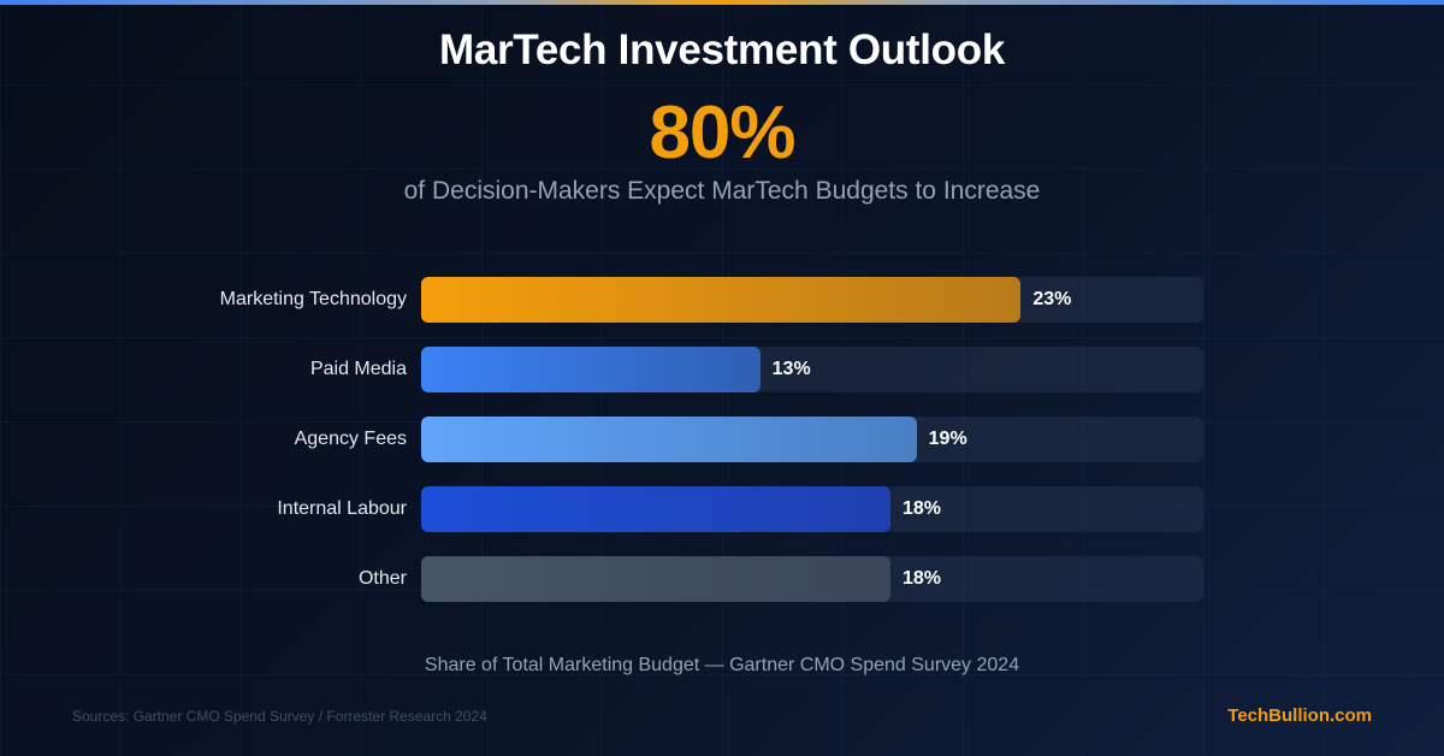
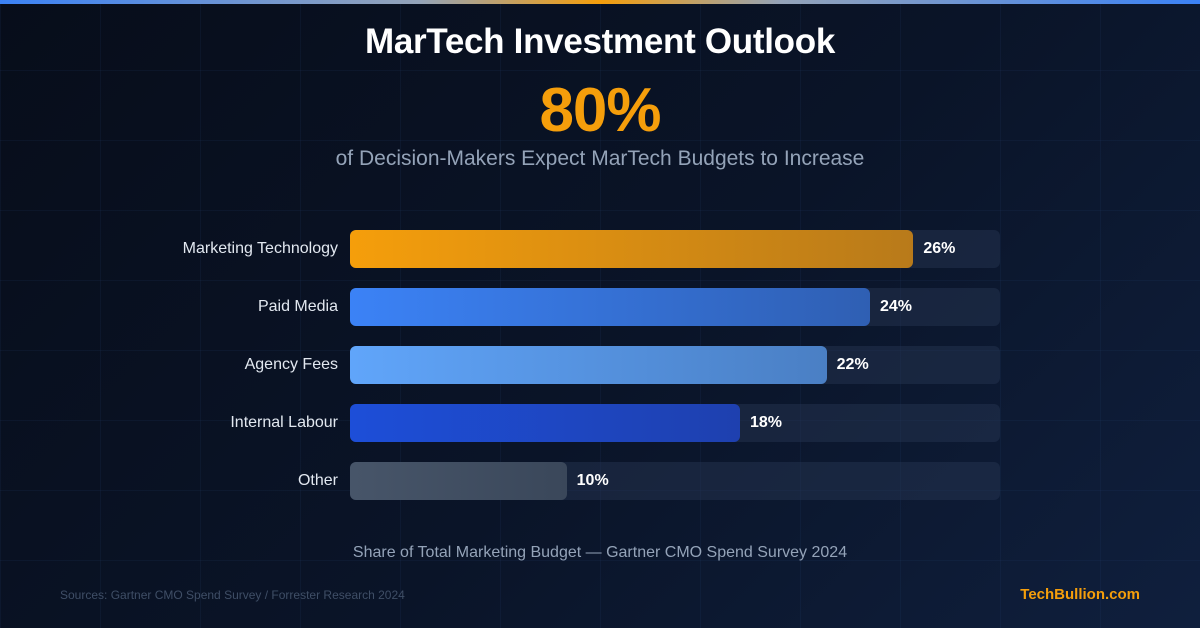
Marketing Technology: 23% -> 26%
Paid Media: 13% -> 24%
Agency Fees: 19% -> 22%
Other: 18% -> 10%
